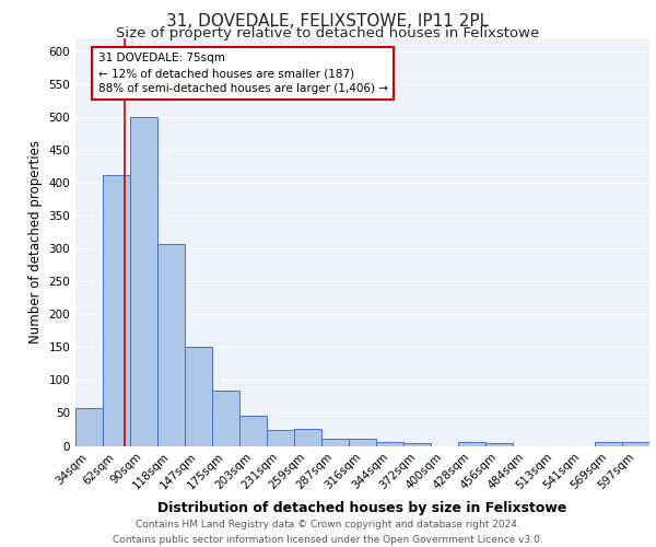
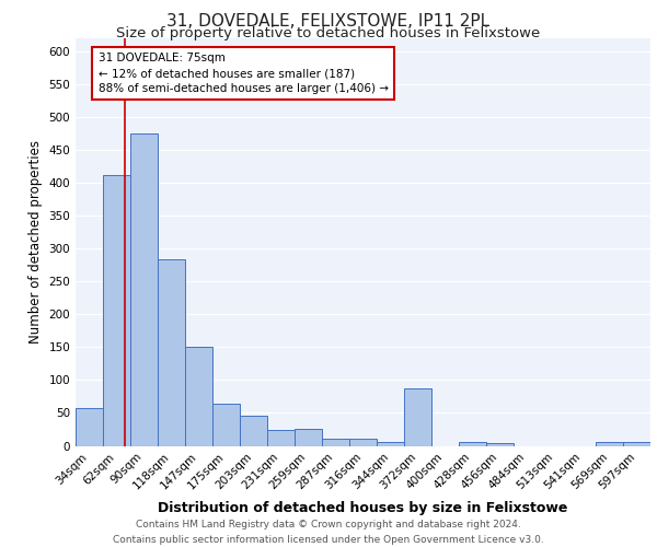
90sqm: 500 -> 476
118sqm: 307 -> 284
175sqm: 84 -> 64
372sqm: 4 -> 88
